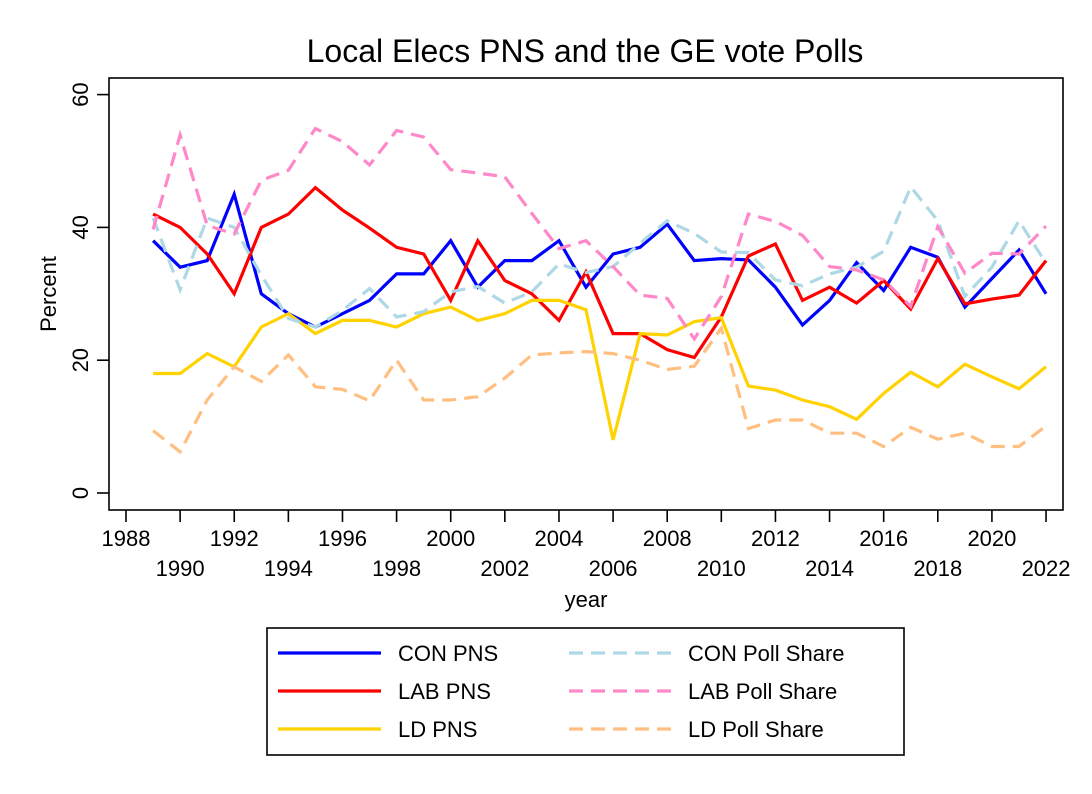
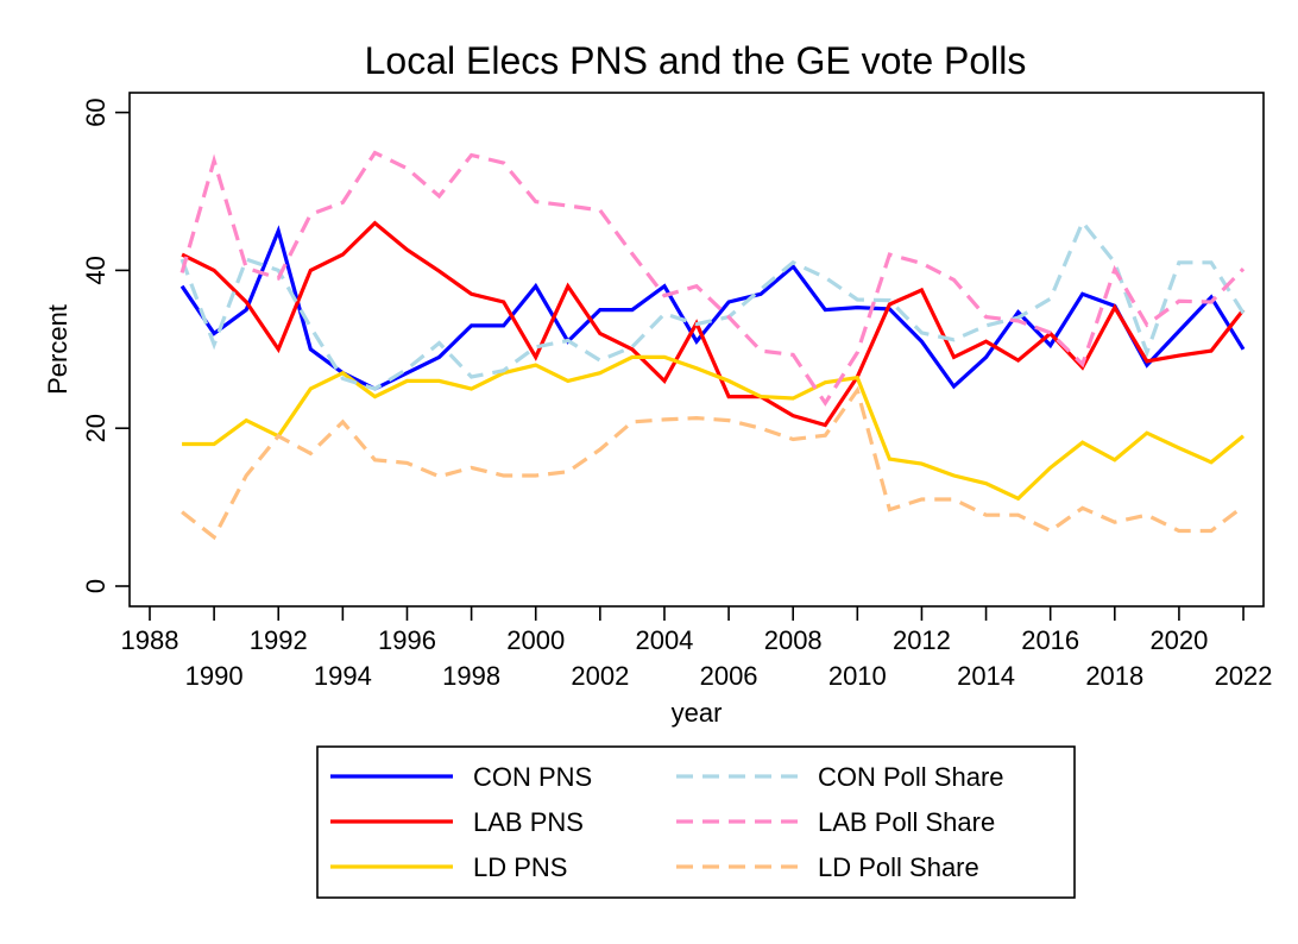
CON PNS/1990: 34 -> 32
LD Poll Share/1998: 20 -> 15
LD PNS/2006: 8 -> 26
CON Poll Share/2020: 34 -> 41
